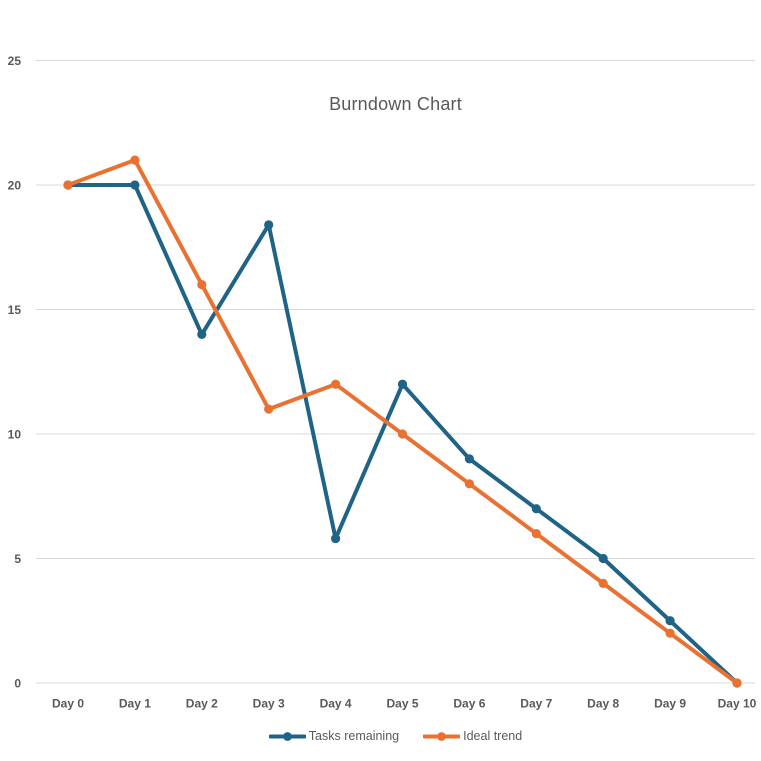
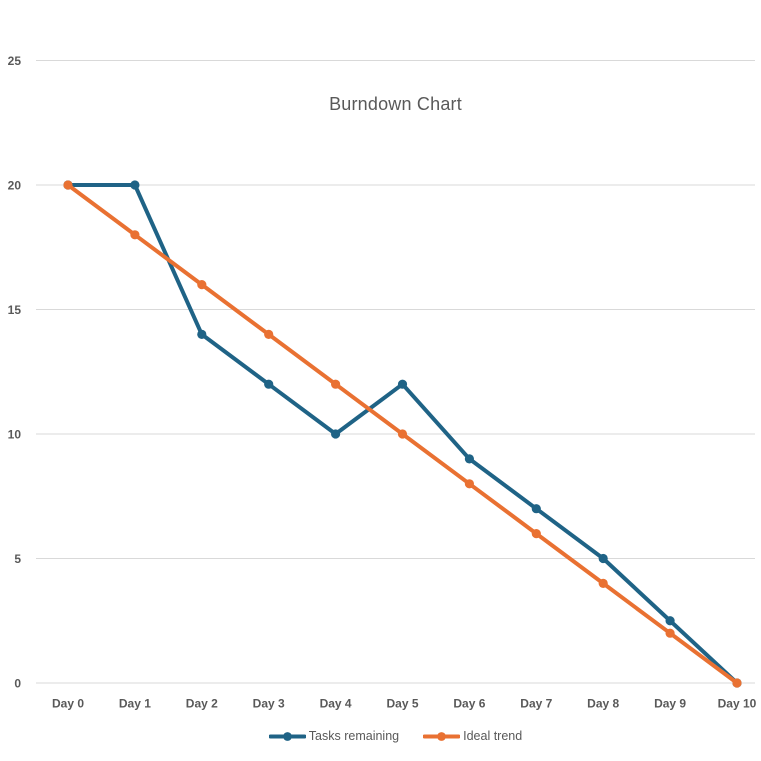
Ideal trend/Day 1: 21 -> 18
Tasks remaining/Day 3: 18.4 -> 12.0
Ideal trend/Day 3: 11 -> 14
Tasks remaining/Day 4: 5.8 -> 10.0
